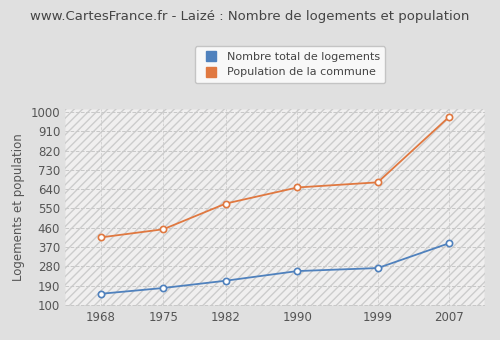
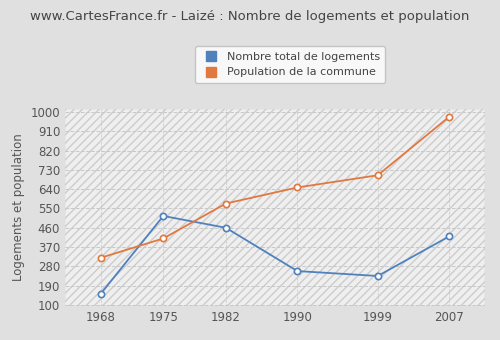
Population de la commune/1968: 415 -> 320
Nombre total de logements/1975: 179 -> 515
Population de la commune/1975: 453 -> 410
Nombre total de logements/1982: 213 -> 460
Nombre total de logements/1999: 272 -> 235
Population de la commune/1999: 672 -> 705
Nombre total de logements/2007: 388 -> 420
